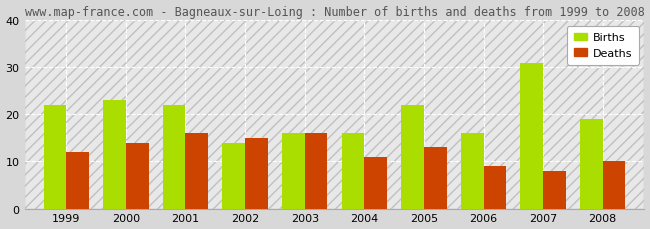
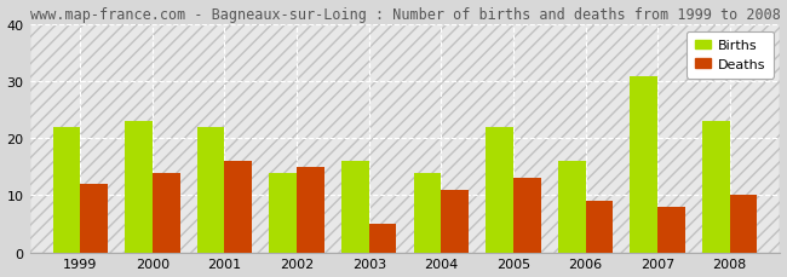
Deaths/2003: 16 -> 5
Births/2004: 16 -> 14
Births/2008: 19 -> 23
